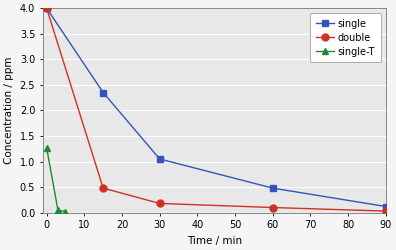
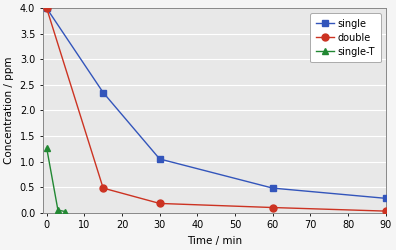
single/90: 0.12 -> 0.28
